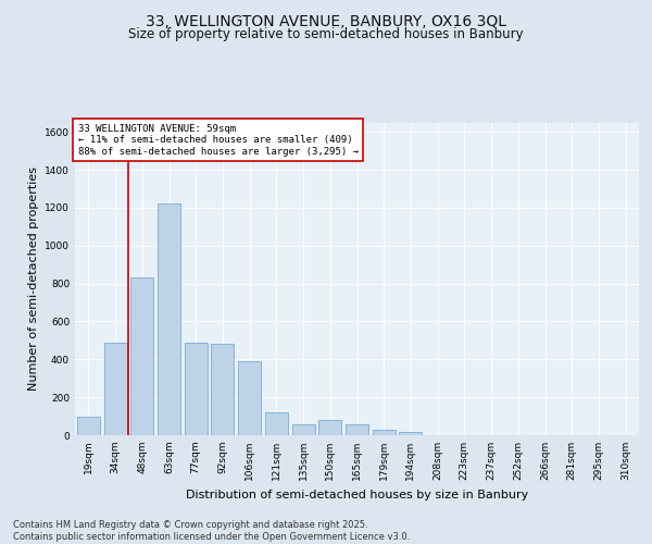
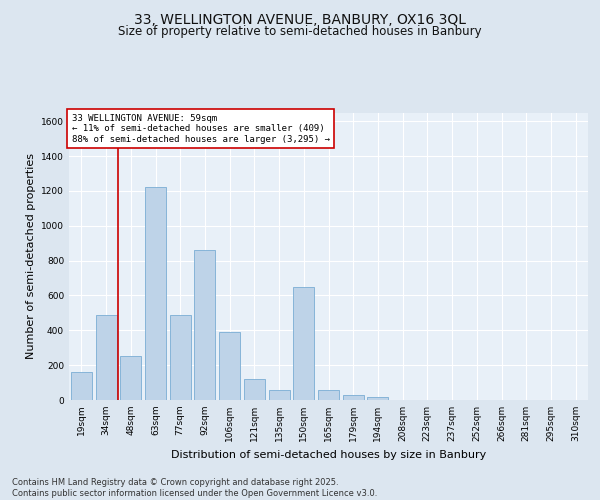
19sqm: 100 -> 160
48sqm: 830 -> 250
92sqm: 480 -> 860
150sqm: 80 -> 650
